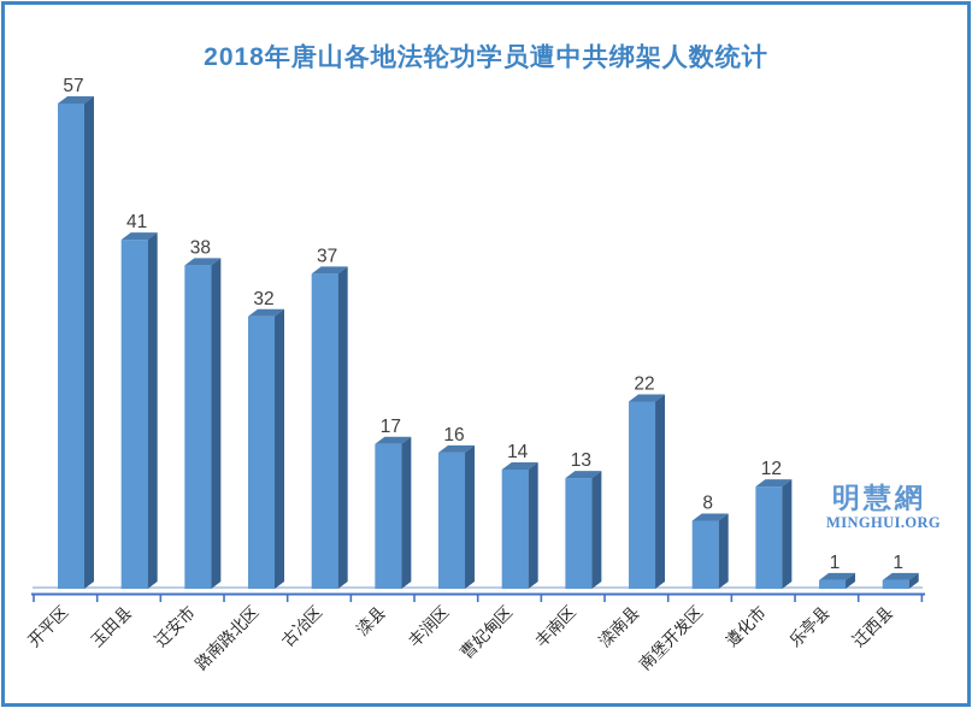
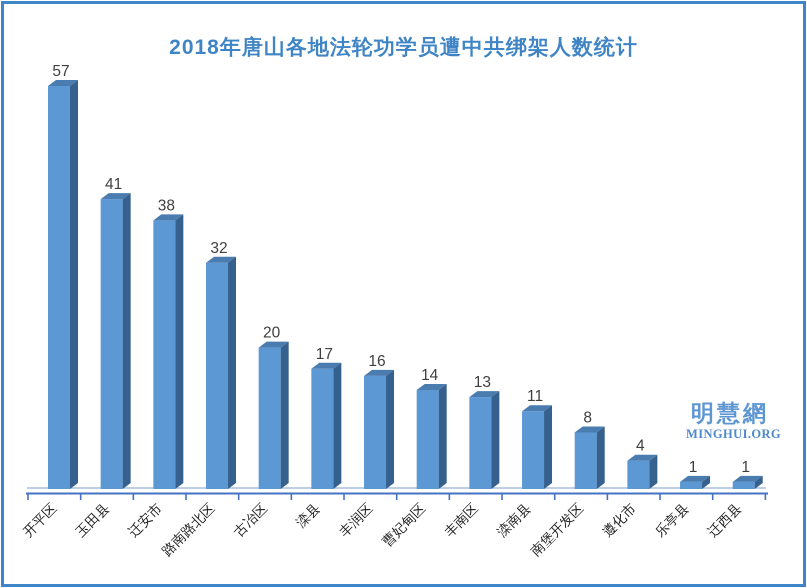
古冶区: 37 -> 20
滦南县: 22 -> 11
遵化市: 12 -> 4
